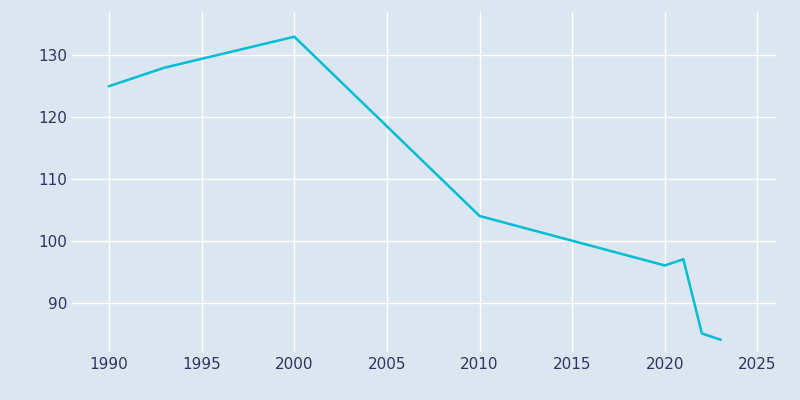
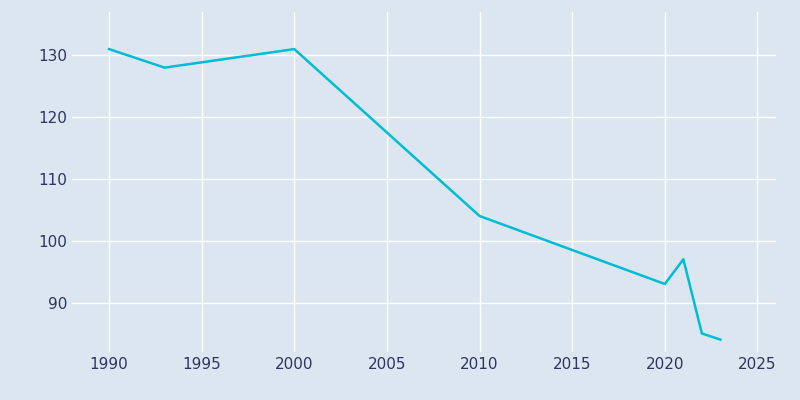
1990: 125 -> 131
2000: 133 -> 131
2020: 96 -> 93
